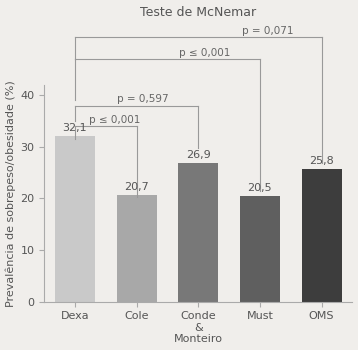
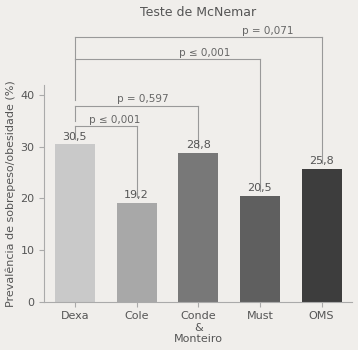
Dexa: 32,1 -> 30,5
Cole: 20,7 -> 19,2
Conde & Monteiro: 26,9 -> 28,8
